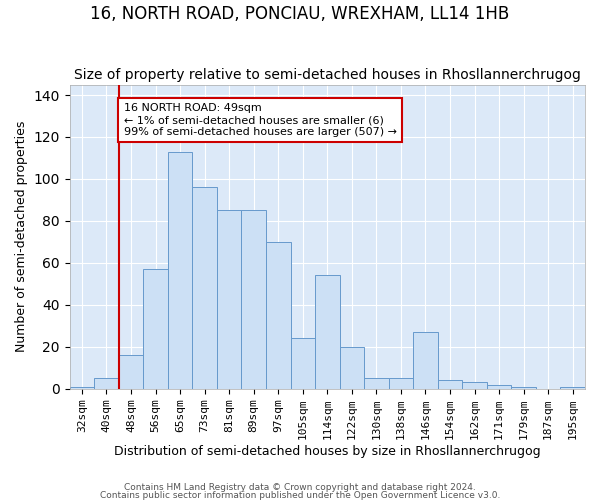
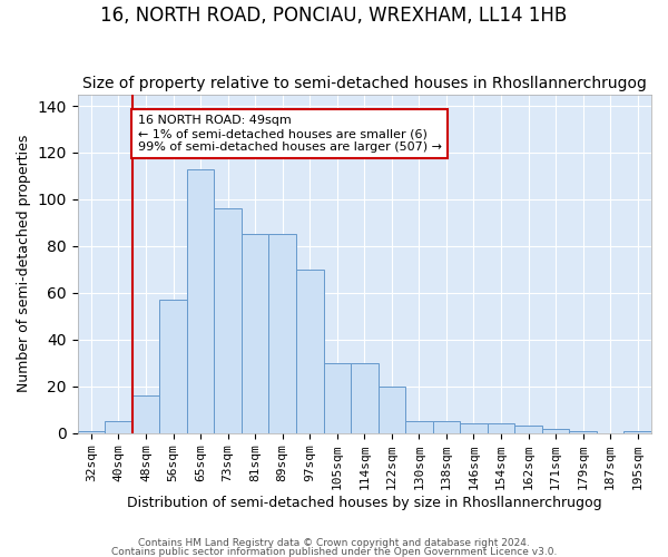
105sqm: 24 -> 30
114sqm: 54 -> 30
146sqm: 27 -> 4
